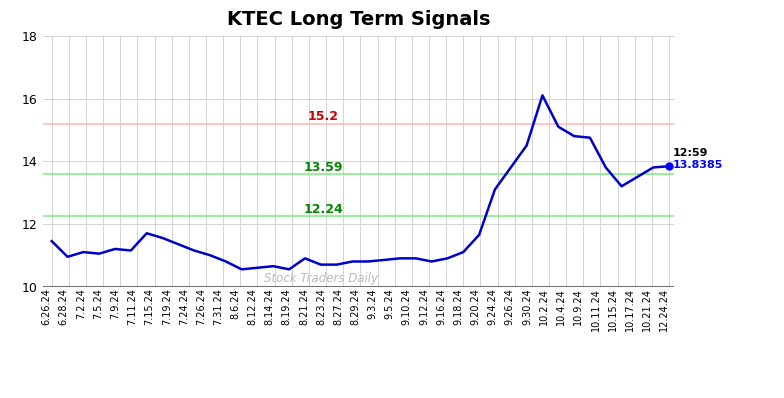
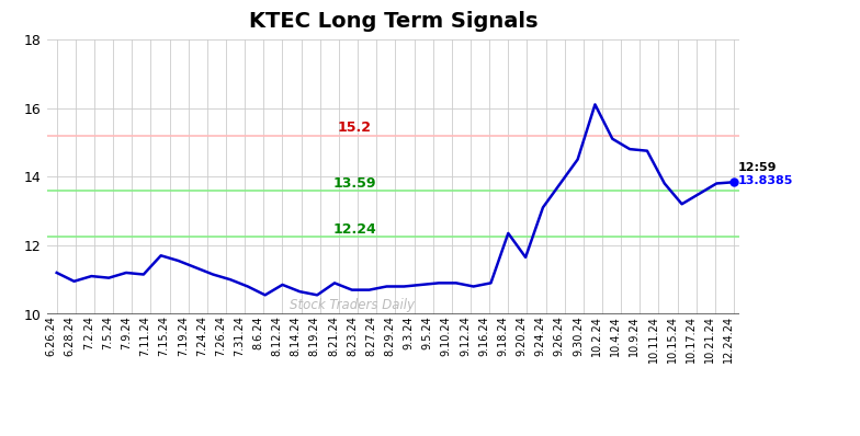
6.26.24: 11.45 -> 11.20
8.12.24: 10.60 -> 10.85
9.18.24: 11.10 -> 12.35
